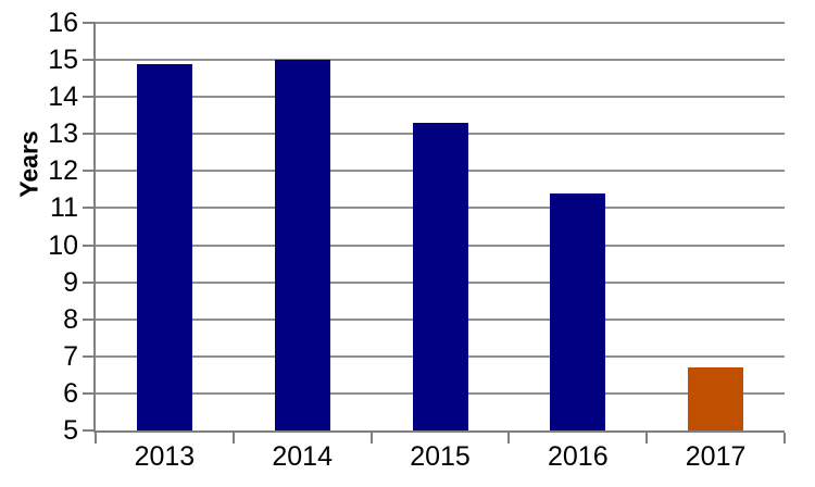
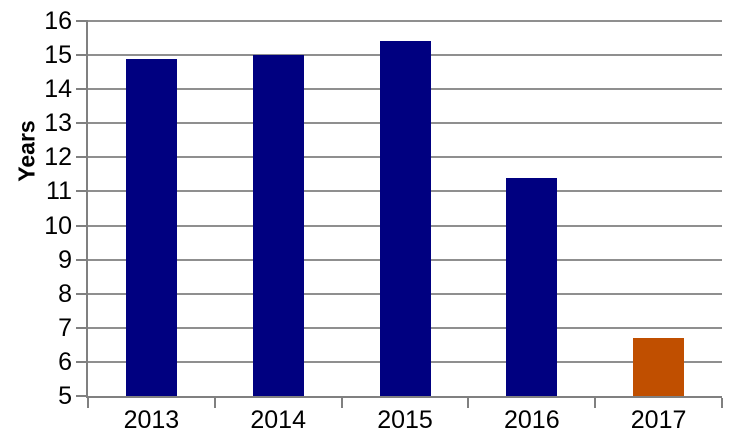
2015: 13.3 -> 15.4
